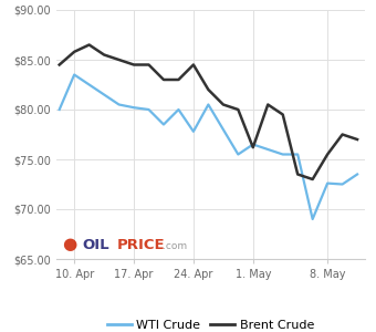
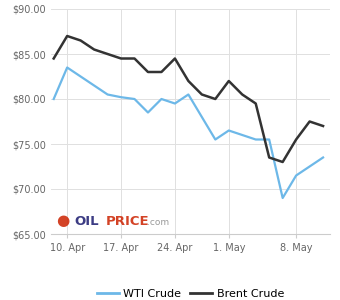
Brent Crude/10. Apr: $85.8 -> $87.0
WTI Crude/24. Apr: $77.8 -> $79.5
Brent Crude/1. May: $76.2 -> $82.0
WTI Crude/8. May: $72.6 -> $71.5
